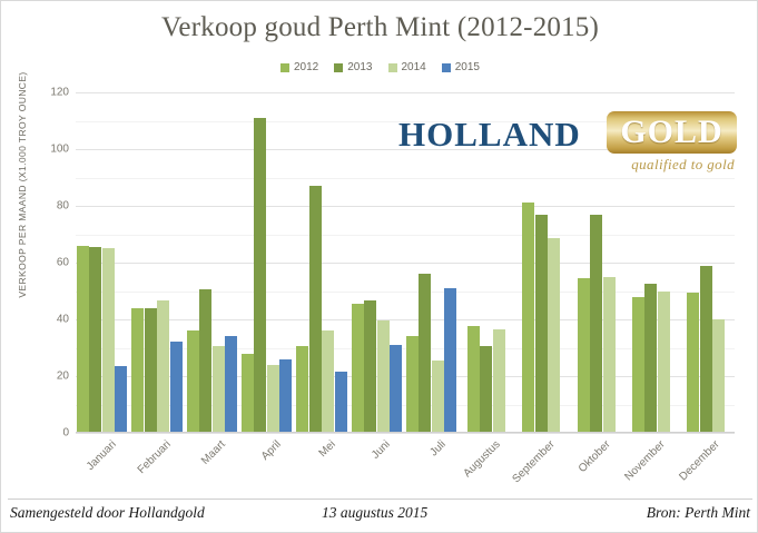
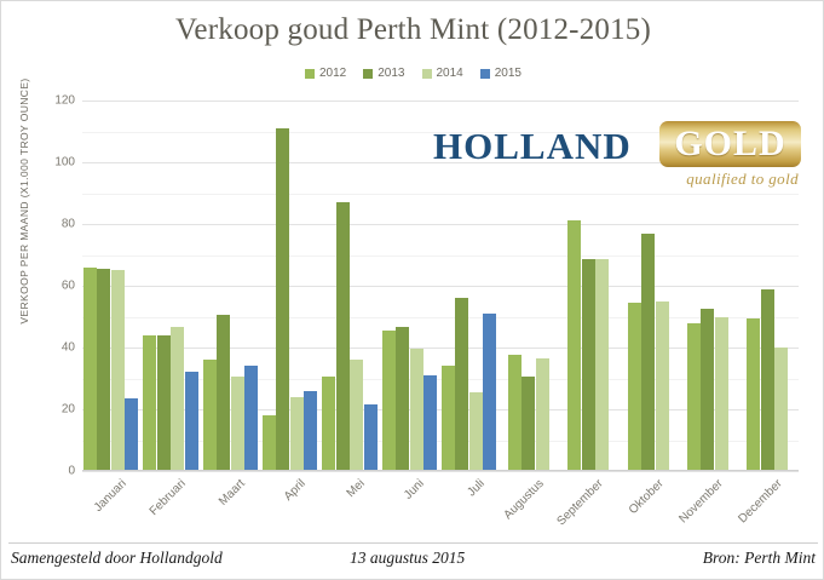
2012/April: 28 -> 18
2013/September: 77 -> 68
